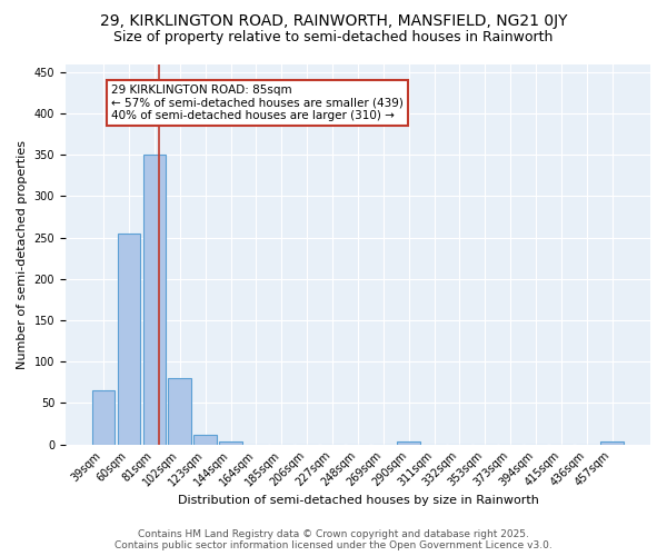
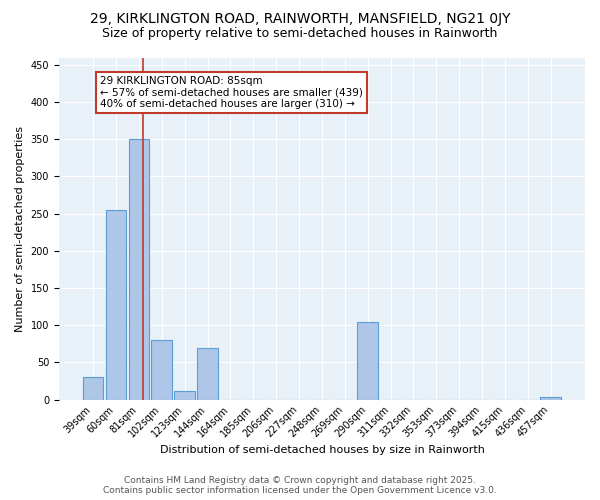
39sqm: 65 -> 30
144sqm: 3 -> 70
290sqm: 4 -> 104
